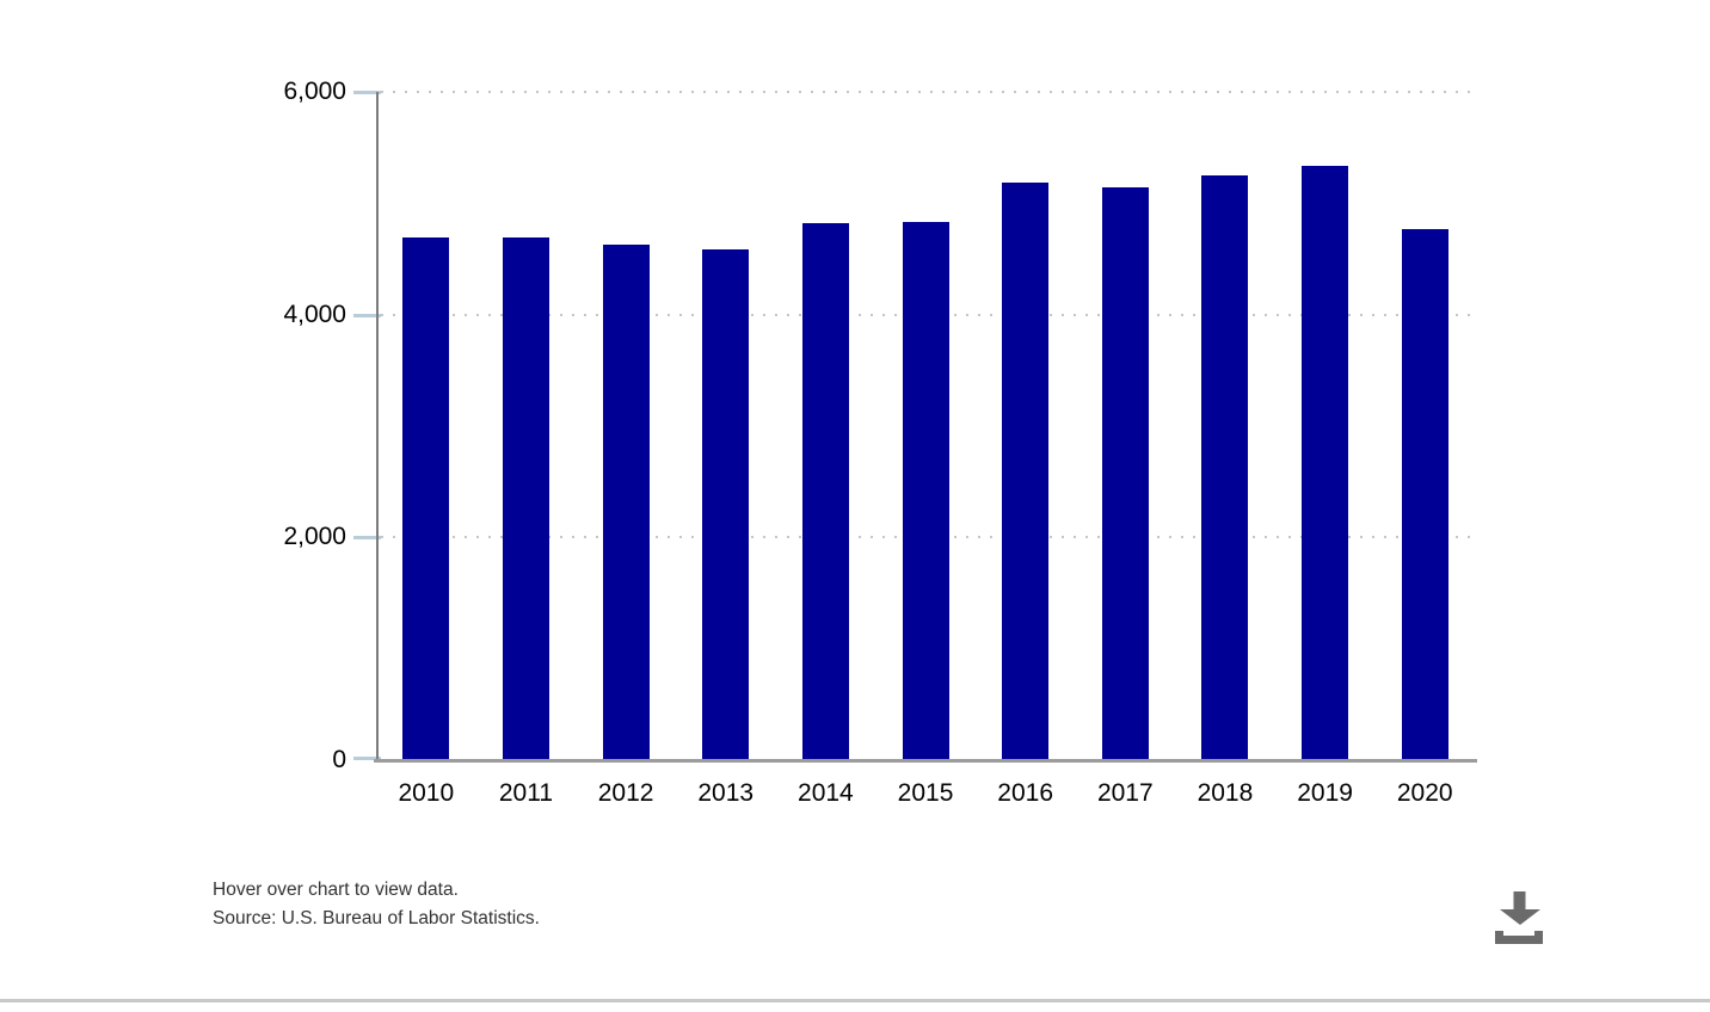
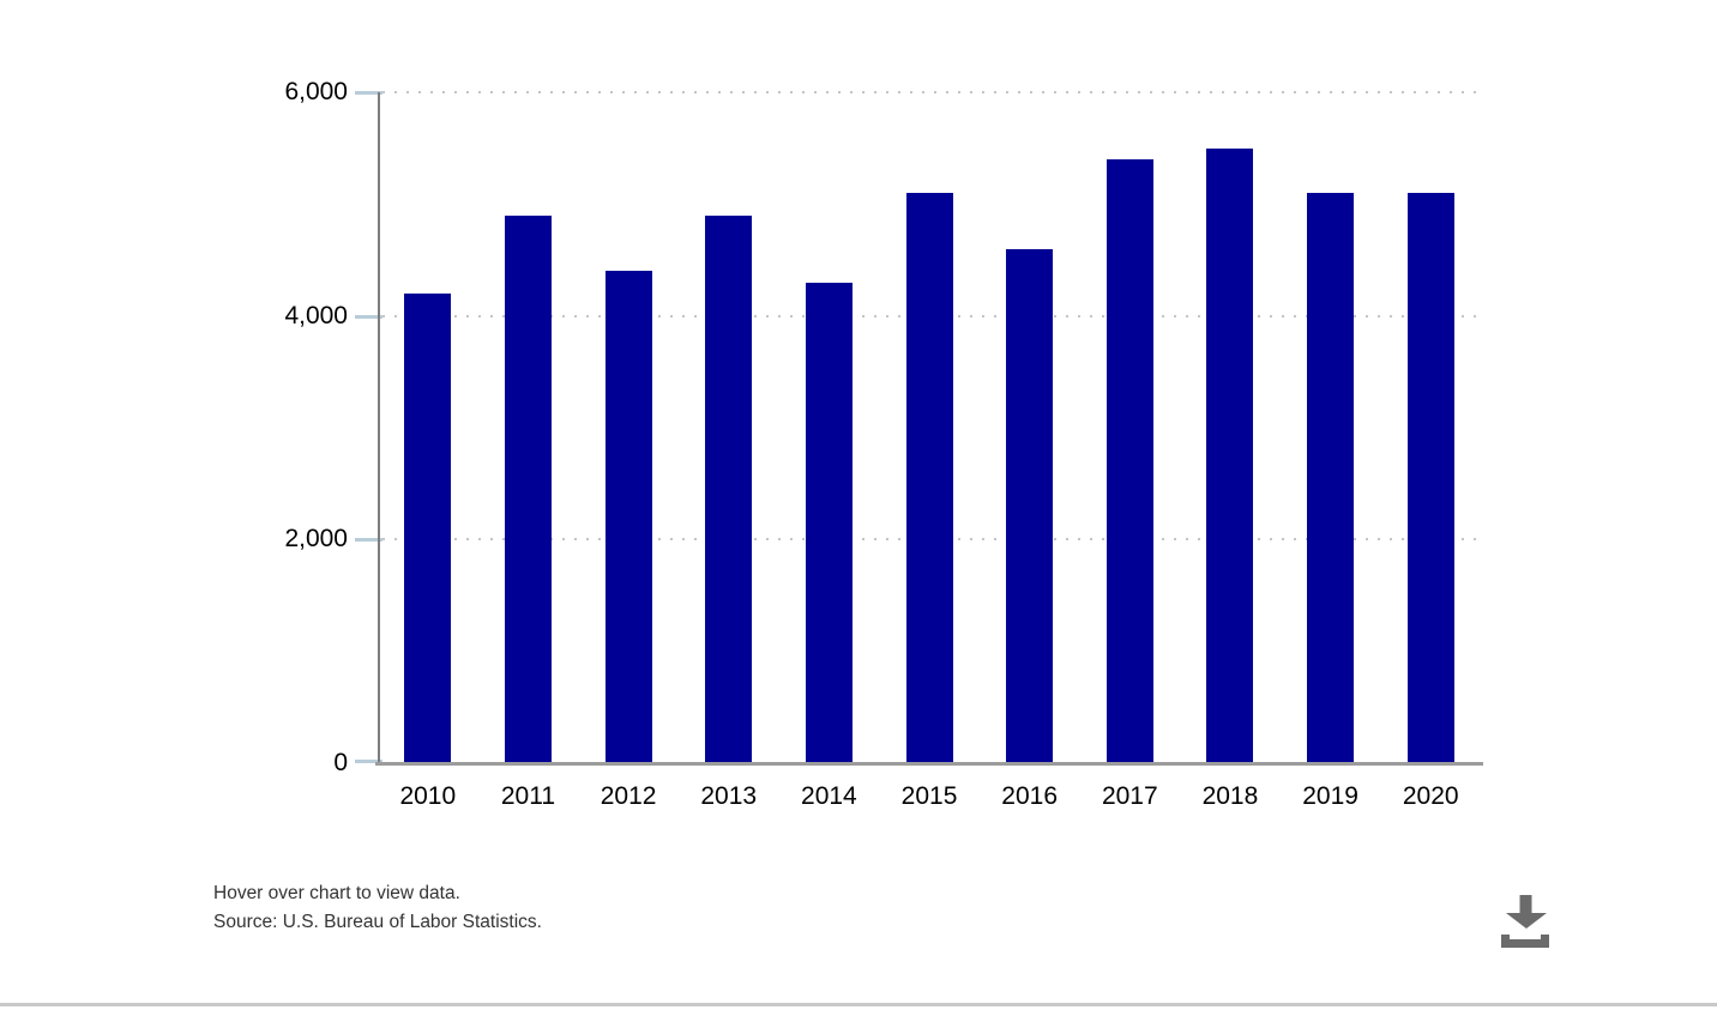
2010: 4700 -> 4200
2011: 4700 -> 4900
2012: 4600 -> 4400
2013: 4600 -> 4900
2014: 4800 -> 4300
2015: 4800 -> 5100
2016: 5200 -> 4600
2017: 5100 -> 5400
2018: 5200 -> 5500
2019: 5300 -> 5100
2020: 4800 -> 5100
